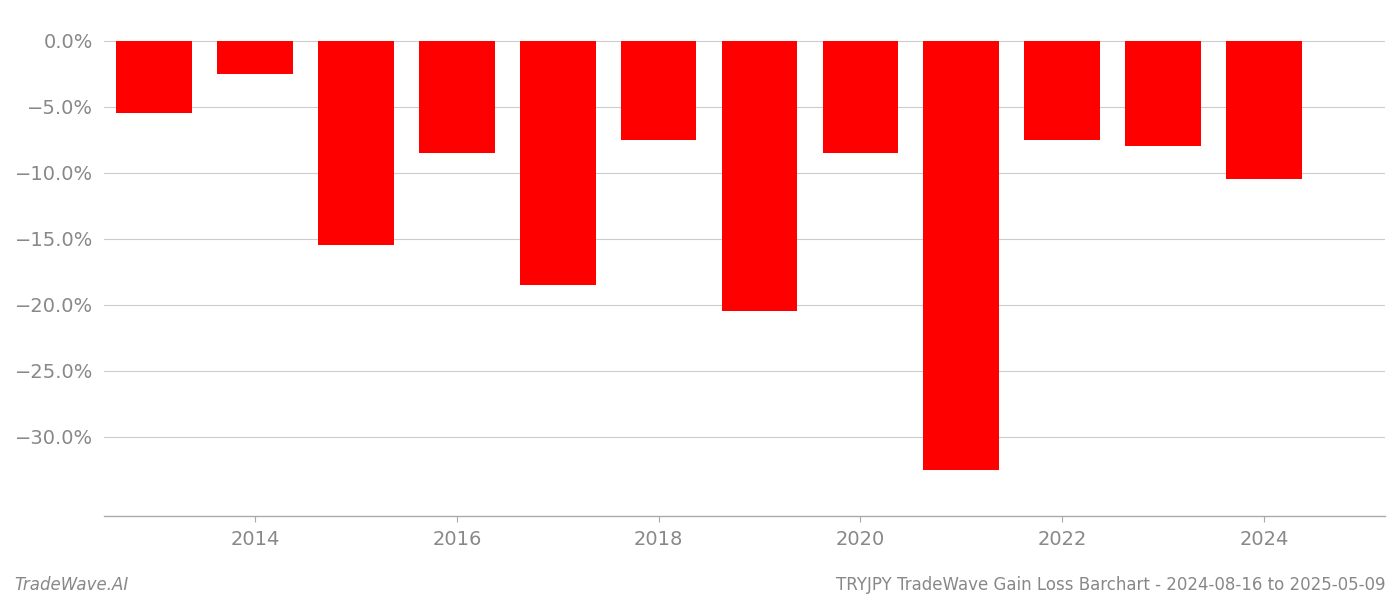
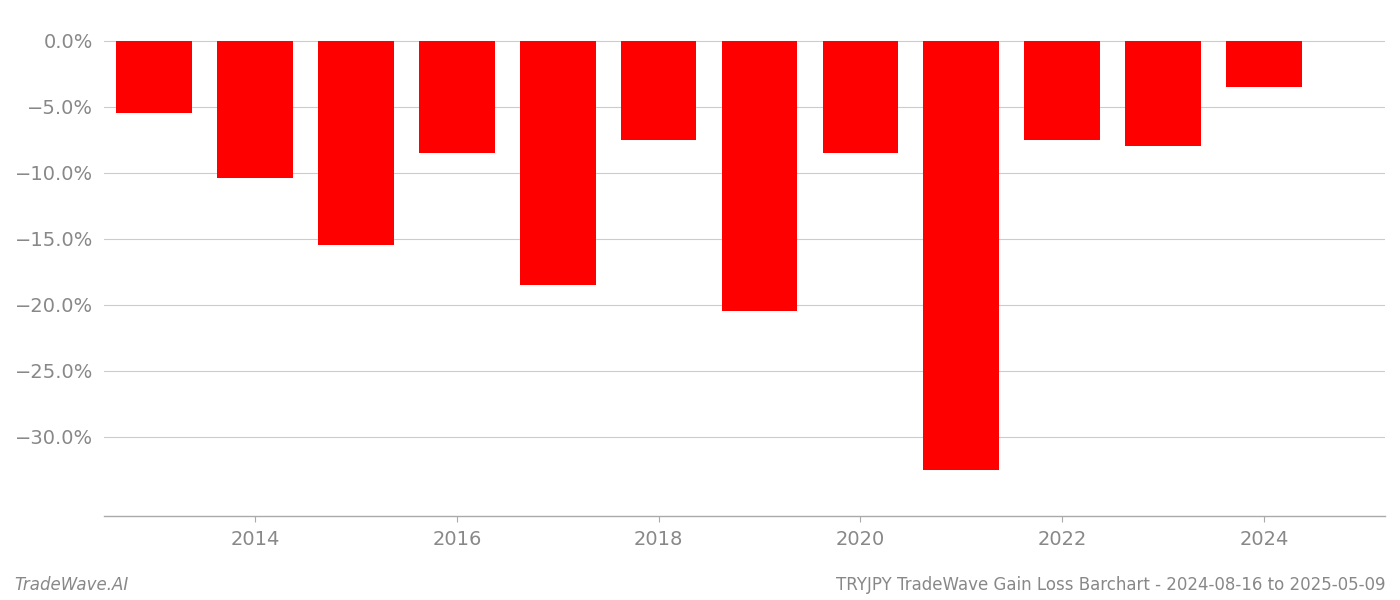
2014: -2.5% -> -10.4%
2024: -10.5% -> -3.5%
